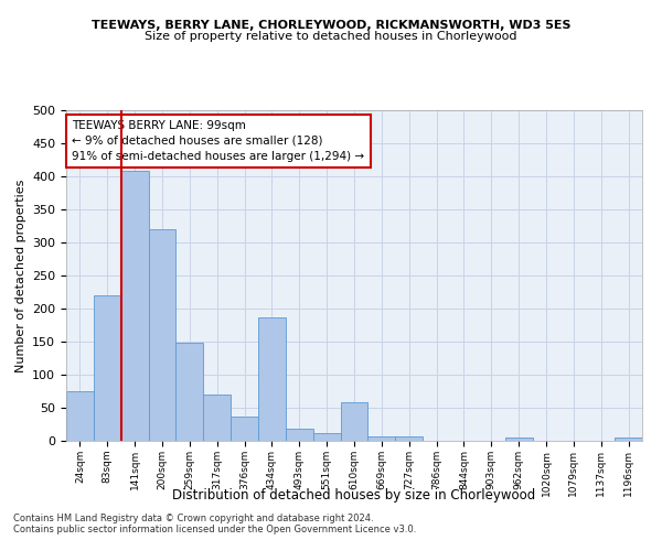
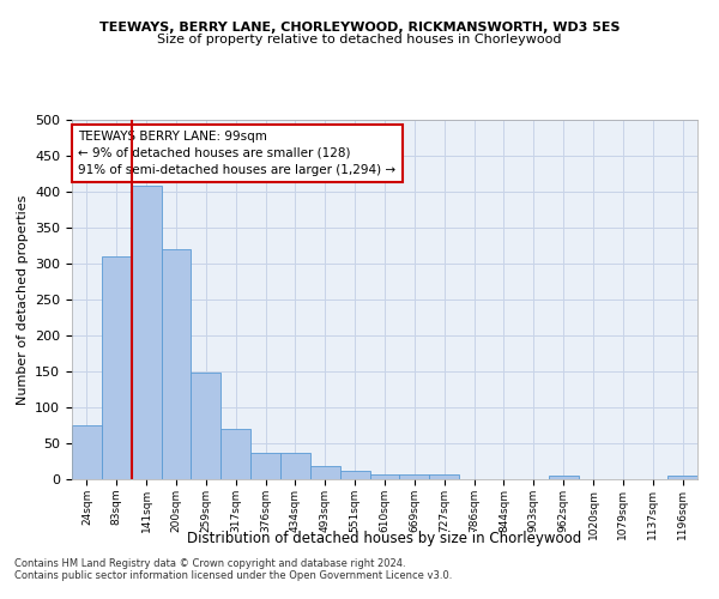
83sqm: 220 -> 310
434sqm: 186 -> 37
610sqm: 58 -> 6
